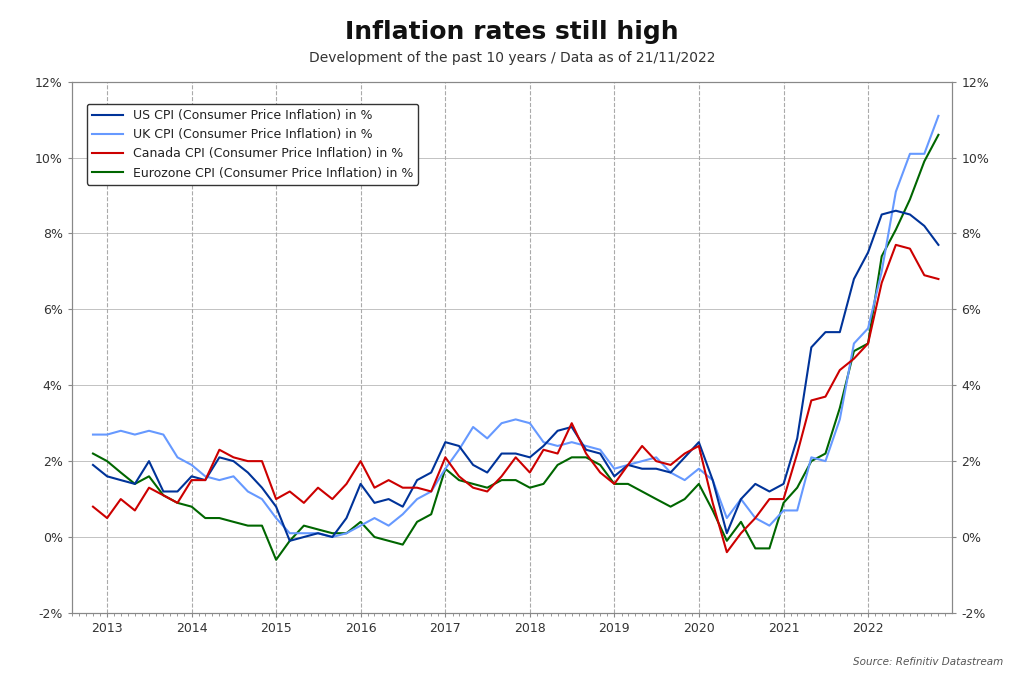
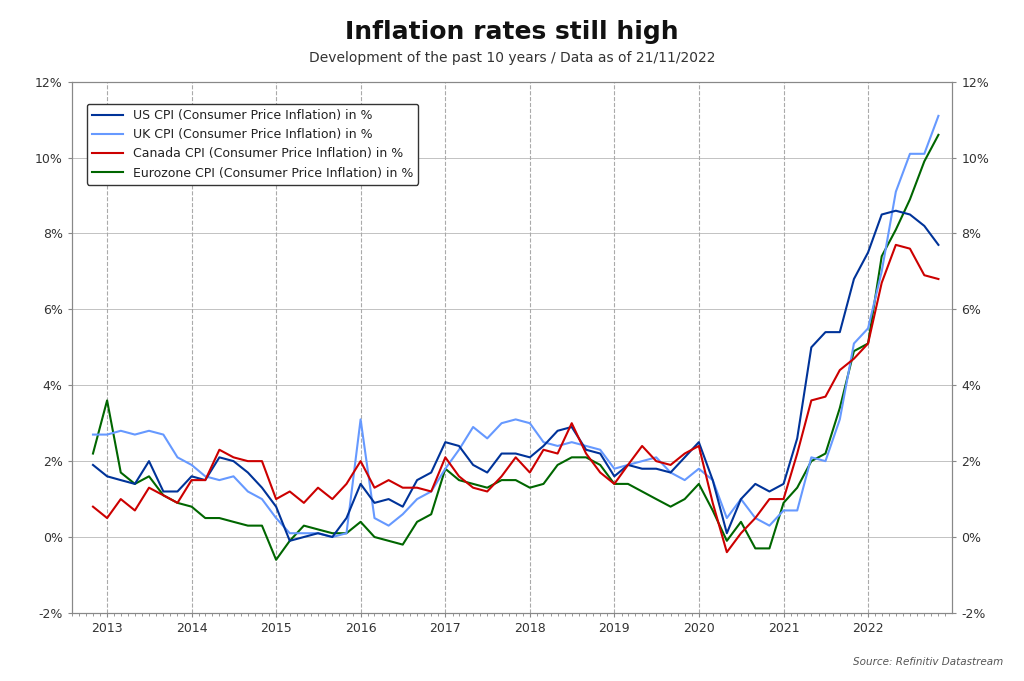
Eurozone CPI (Consumer Price Inflation) in %/2013: 2.0% -> 3.6%
UK CPI (Consumer Price Inflation) in %/2016: 0.3% -> 3.1%
